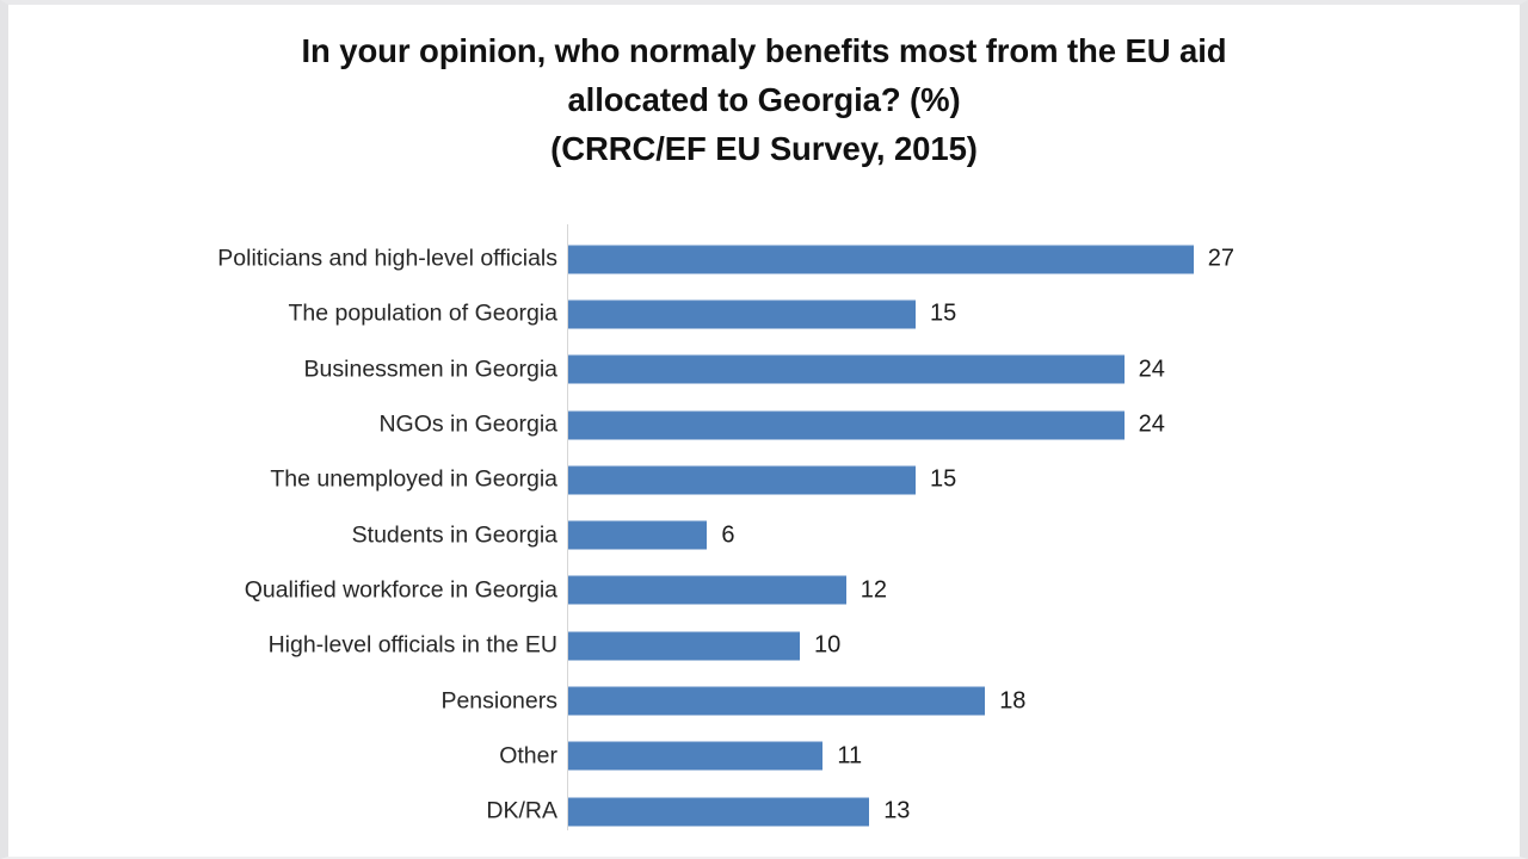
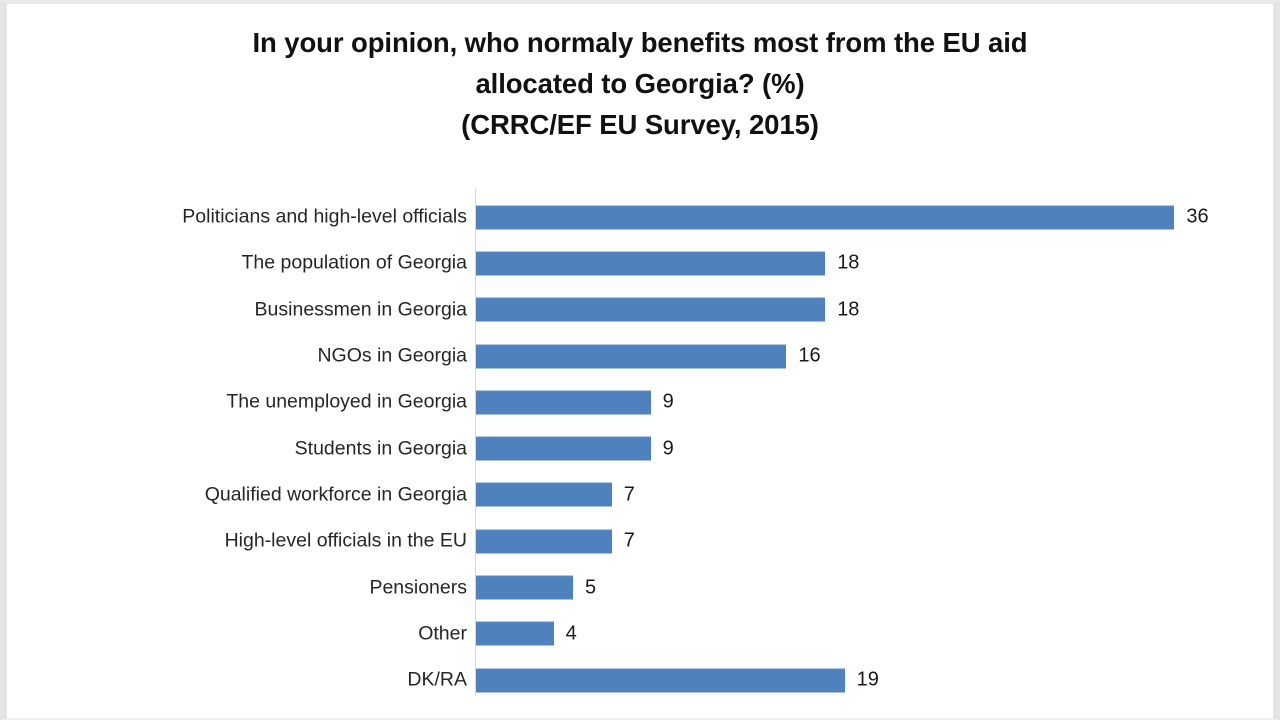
Politicians and high-level officials: 27 -> 36
The population of Georgia: 15 -> 18
Businessmen in Georgia: 24 -> 18
NGOs in Georgia: 24 -> 16
The unemployed in Georgia: 15 -> 9
Students in Georgia: 6 -> 9
Qualified workforce in Georgia: 12 -> 7
High-level officials in the EU: 10 -> 7
Pensioners: 18 -> 5
Other: 11 -> 4
DK/RA: 13 -> 19
